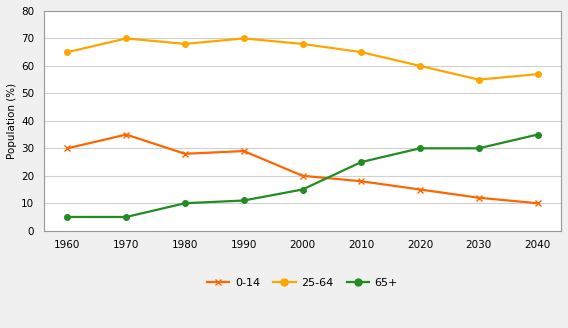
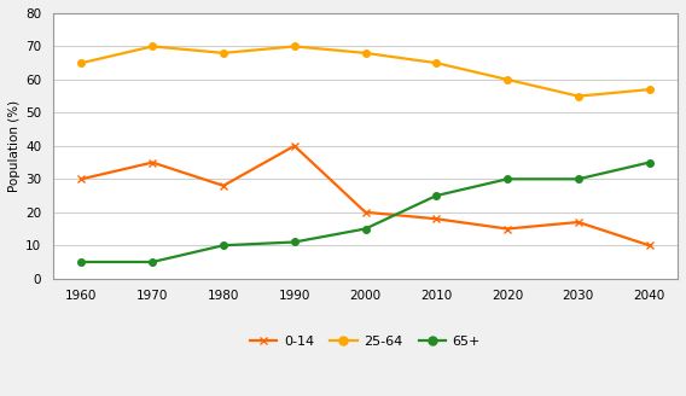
0-14/1990: 29 -> 40
0-14/2030: 12 -> 17
